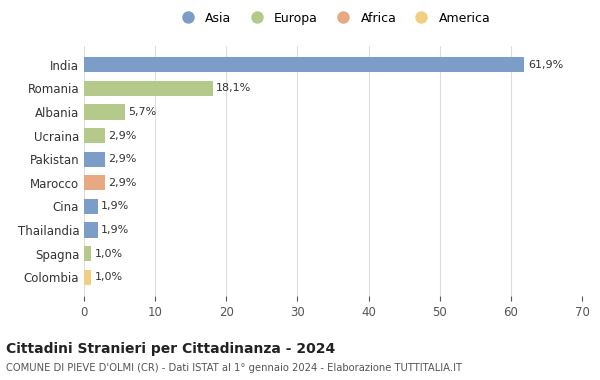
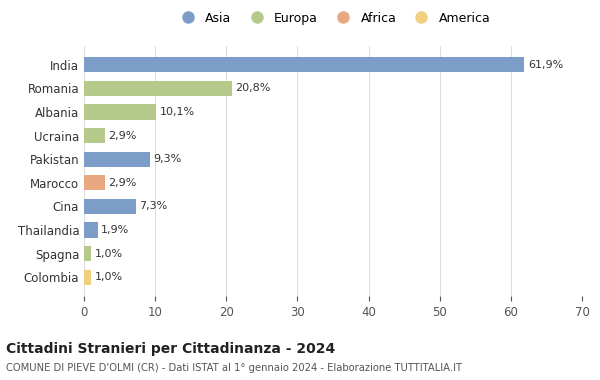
Romania: 18,1% -> 20,8%
Albania: 5,7% -> 10,1%
Pakistan: 2,9% -> 9,3%
Cina: 1,9% -> 7,3%
